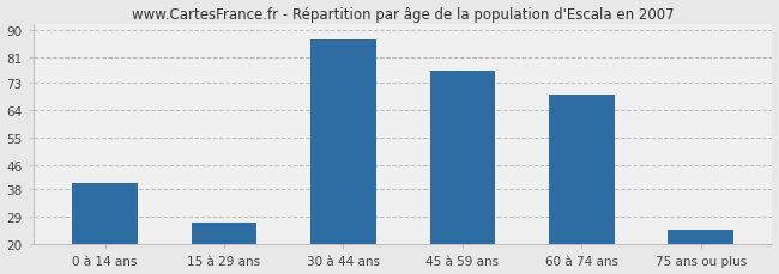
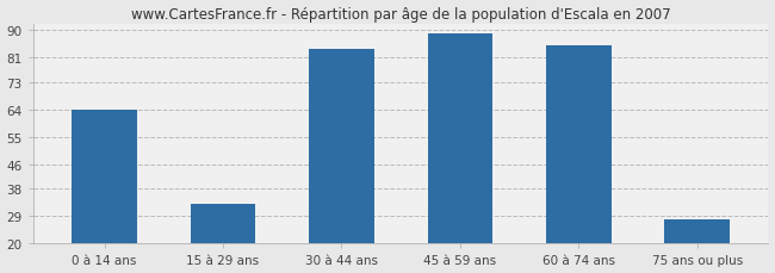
0 à 14 ans: 40 -> 64
15 à 29 ans: 27 -> 33
30 à 44 ans: 87 -> 84
45 à 59 ans: 77 -> 89
60 à 74 ans: 69 -> 85
75 ans ou plus: 25 -> 28
